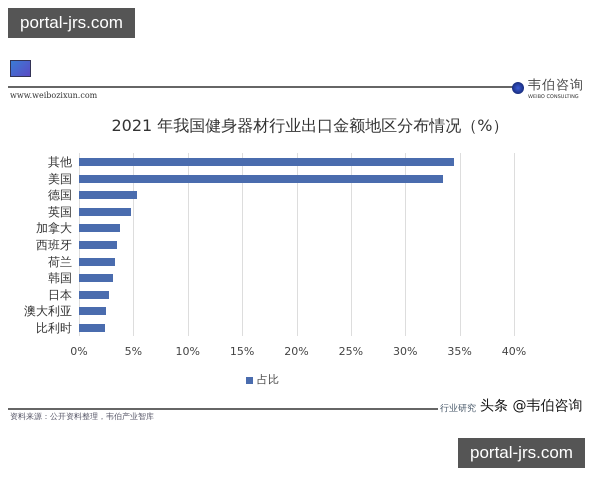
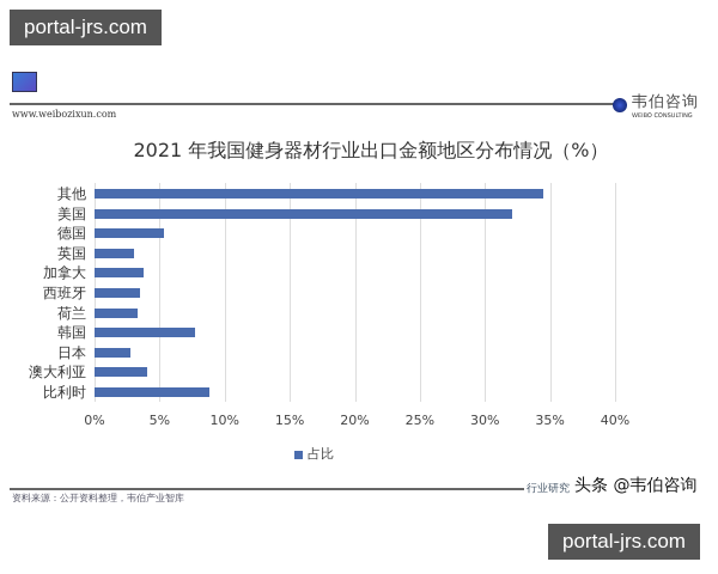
美国: 33.5% -> 32.1%
英国: 4.8% -> 3.0%
韩国: 3.1% -> 7.7%
澳大利亚: 2.5% -> 4.0%
比利时: 2.4% -> 8.8%
